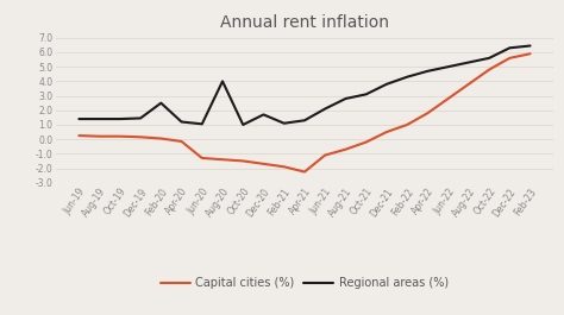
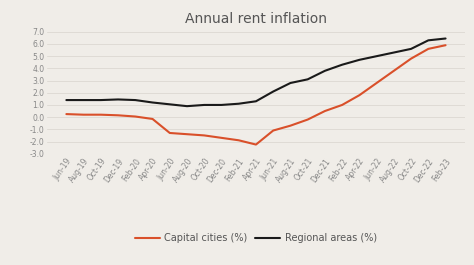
Regional areas (%)/Feb-20: 2.5 -> 1.4
Regional areas (%)/Aug-20: 4.0 -> 0.9
Regional areas (%)/Dec-20: 1.7 -> 1.0
